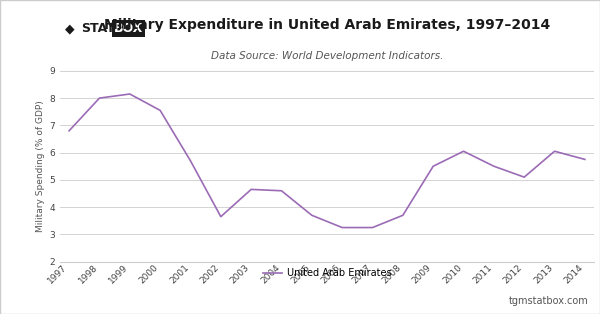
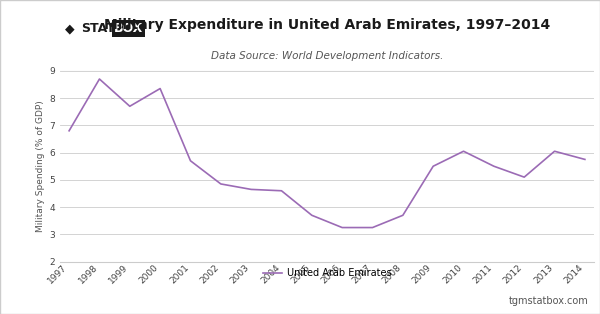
1998: 8.00 -> 8.70
1999: 8.15 -> 7.70
2000: 7.55 -> 8.35
2002: 3.65 -> 4.85
